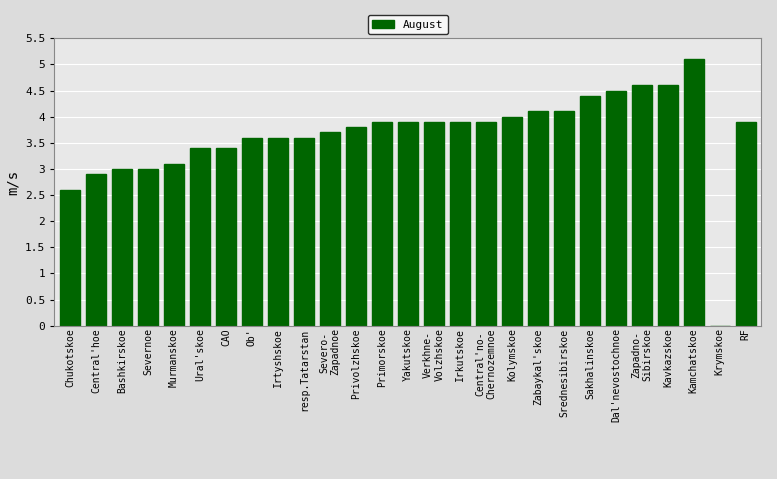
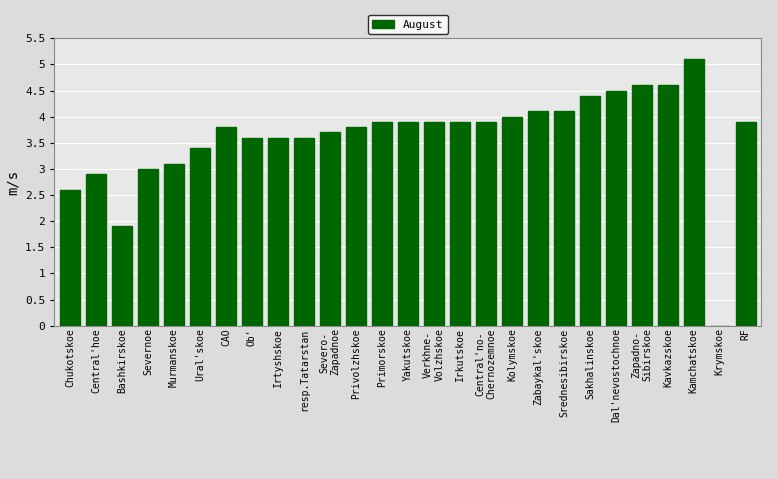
Bashkirskoe: 3.0 -> 1.9
CAO: 3.4 -> 3.8
